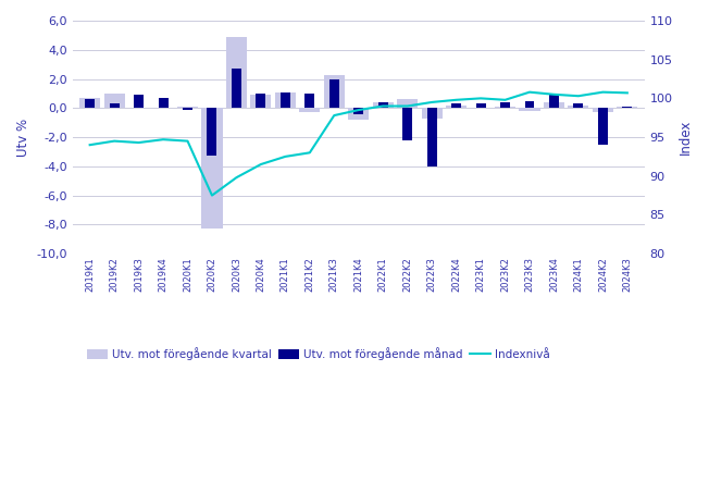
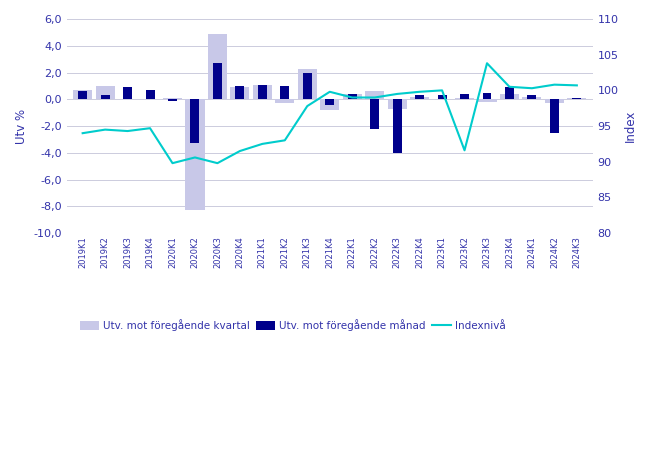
Indexnivå/2020K1: 94.5 -> 89.8
Indexnivå/2020K2: 87.5 -> 90.6
Indexnivå/2021K4: 98.5 -> 99.8
Indexnivå/2023K2: 99.8 -> 91.6
Indexnivå/2023K3: 100.8 -> 103.8
